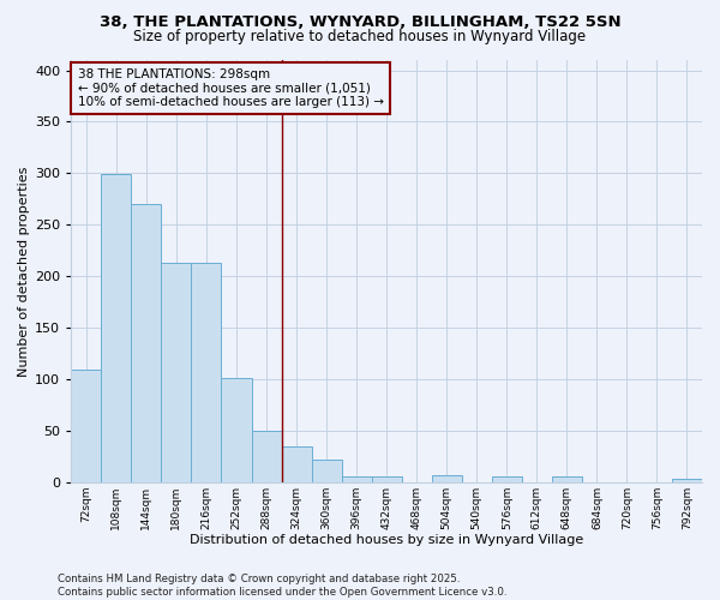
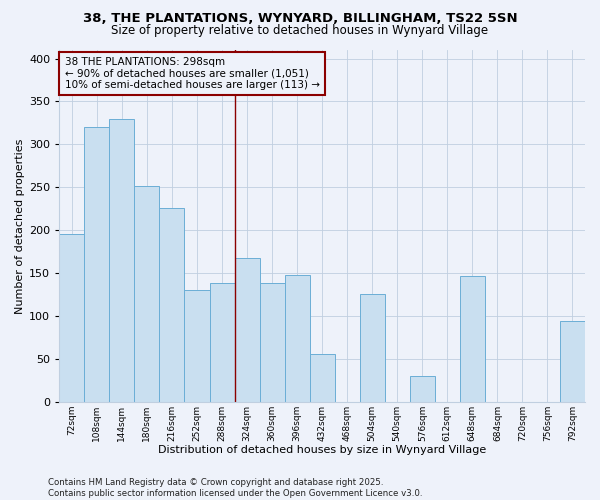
72sqm: 109 -> 196
108sqm: 299 -> 320
144sqm: 270 -> 330
180sqm: 213 -> 252
216sqm: 213 -> 226
252sqm: 101 -> 130
288sqm: 50 -> 138
324sqm: 35 -> 168
360sqm: 22 -> 138
396sqm: 5 -> 148
432sqm: 5 -> 56
504sqm: 7 -> 126
576sqm: 5 -> 30
648sqm: 5 -> 146
792sqm: 3 -> 94
